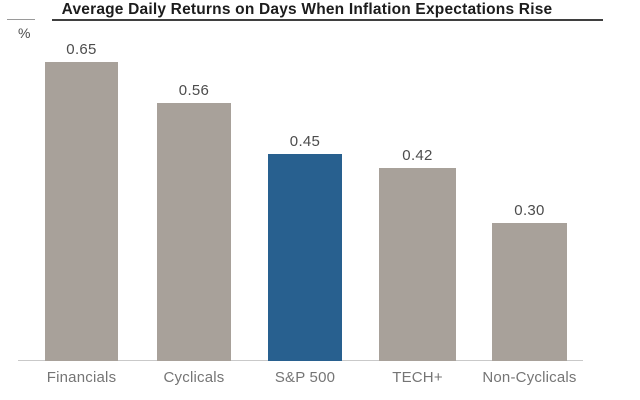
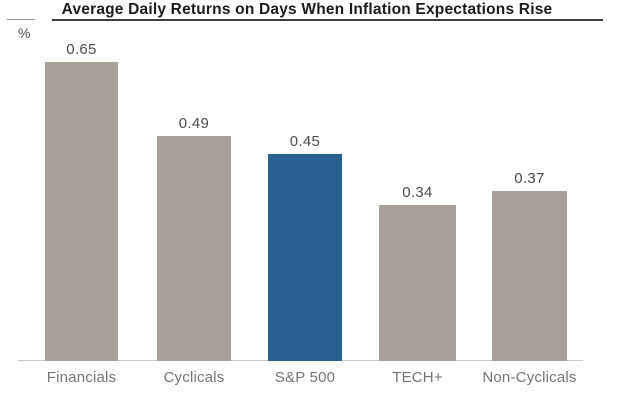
Cyclicals: 0.56 -> 0.49
TECH+: 0.42 -> 0.34
Non-Cyclicals: 0.30 -> 0.37
